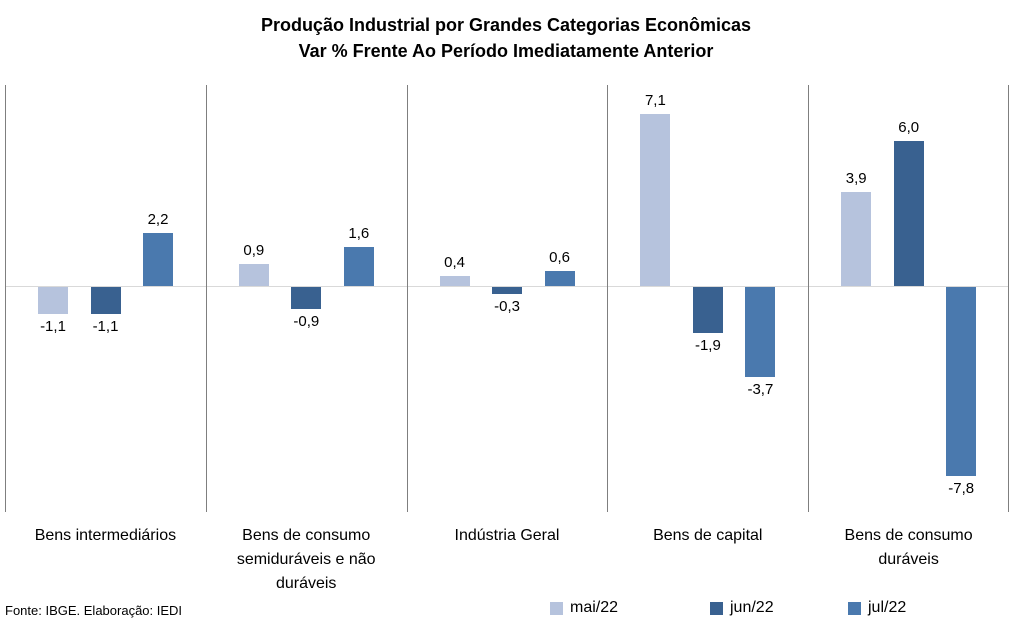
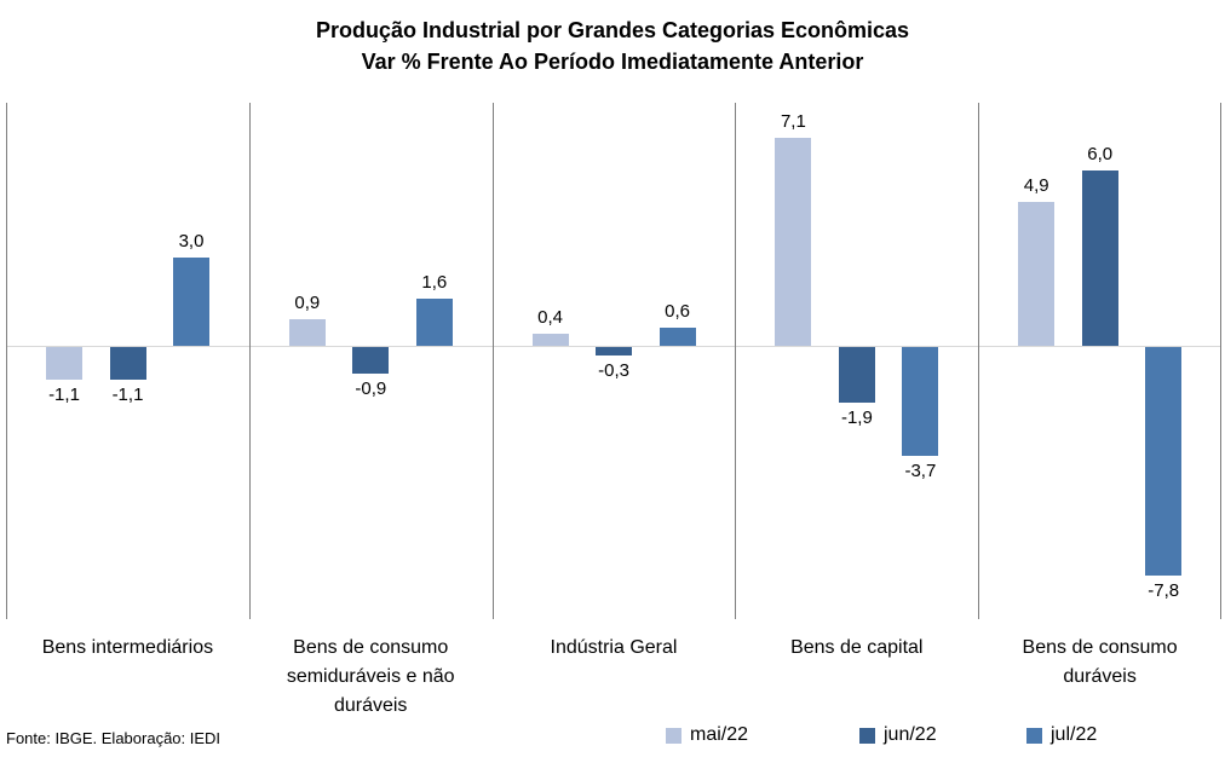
jul/22/Bens intermediários: 2,2 -> 3,0
mai/22/Bens de consumo duráveis: 3,9 -> 4,9
